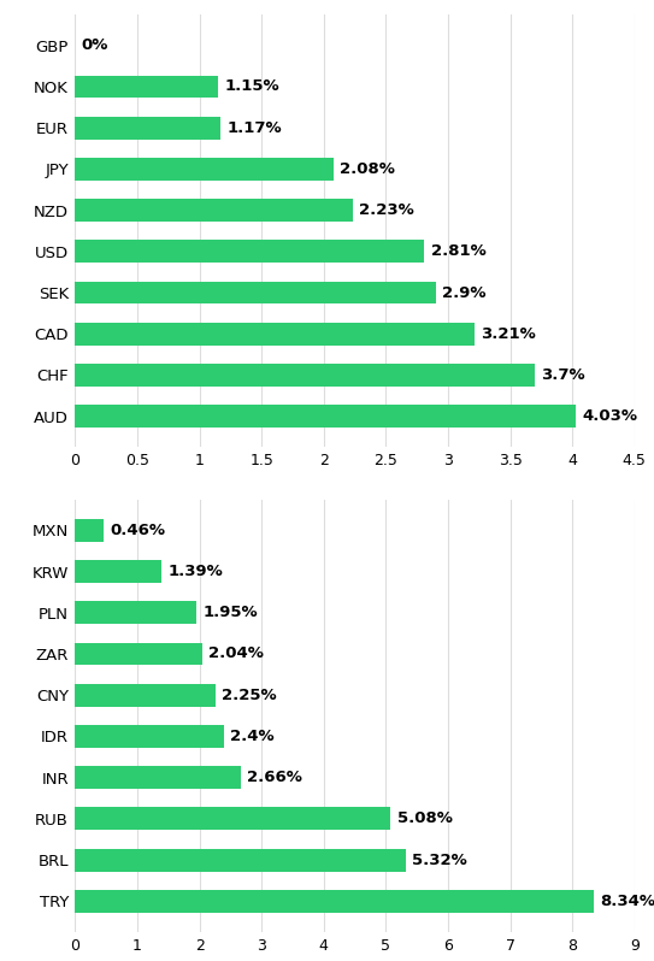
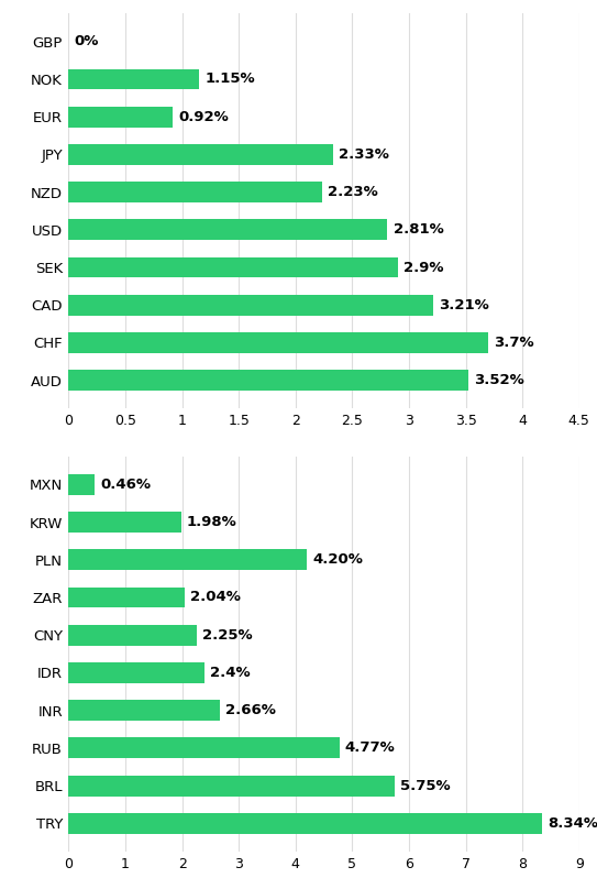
EUR: 1.17% -> 0.92%
JPY: 2.08% -> 2.33%
AUD: 4.03% -> 3.52%
KRW: 1.39% -> 1.98%
PLN: 1.95% -> 4.20%
RUB: 5.08% -> 4.77%
BRL: 5.32% -> 5.75%
